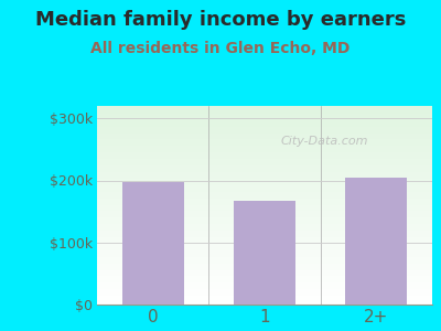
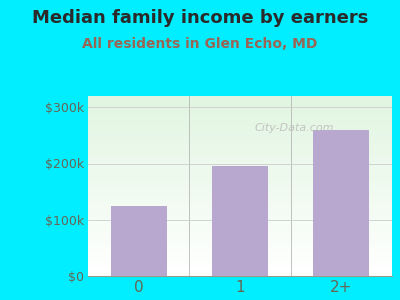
0: $198k -> $125k
1: $168k -> $195k
2+: $204k -> $260k
